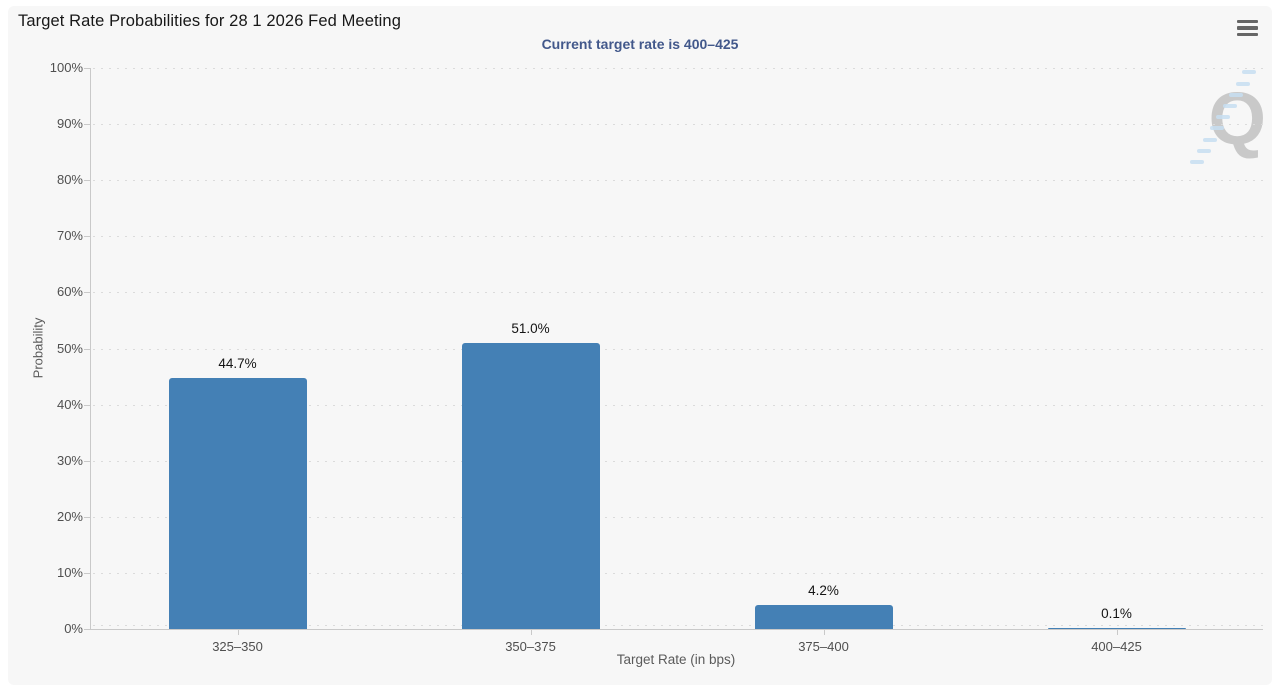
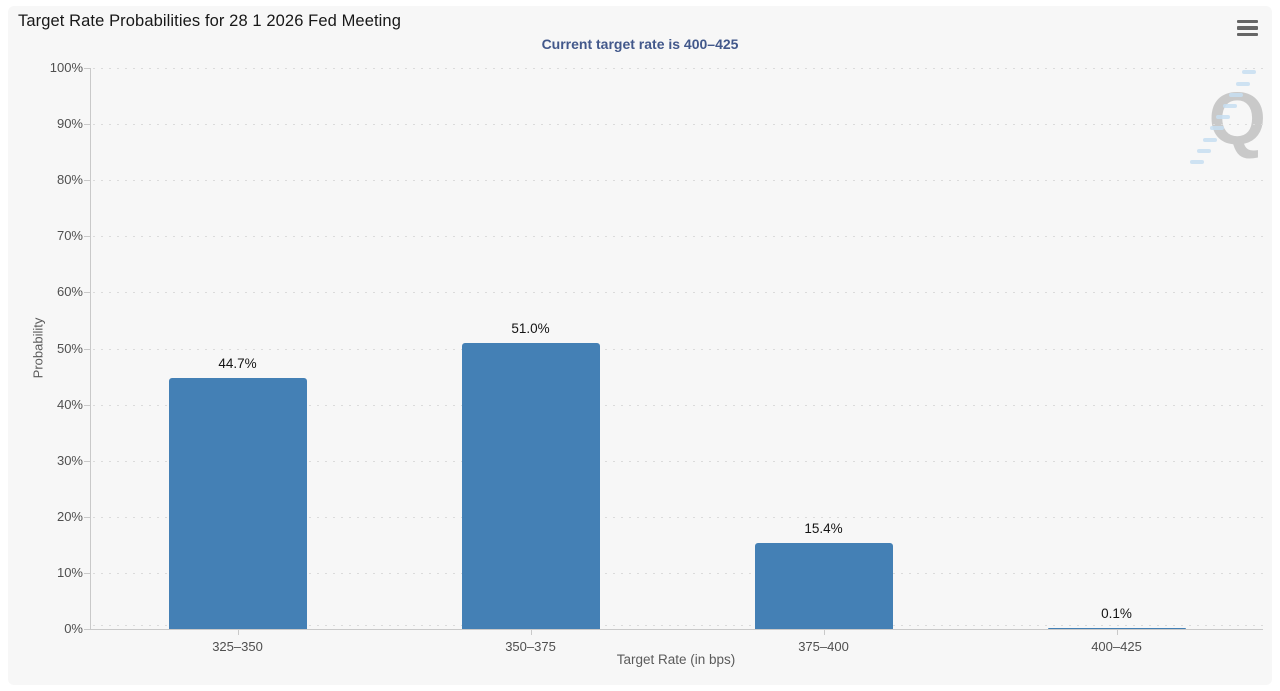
375–400: 4.2% -> 15.4%
